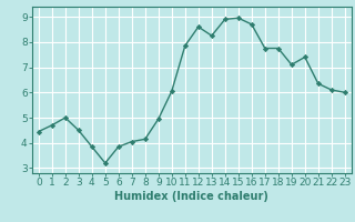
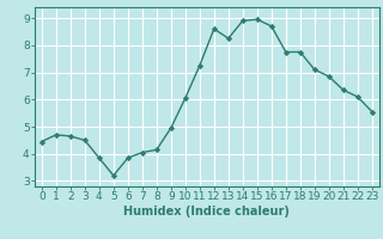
2: 5.00 -> 4.65
11: 7.85 -> 7.25
20: 7.40 -> 6.85
23: 6.00 -> 5.55
